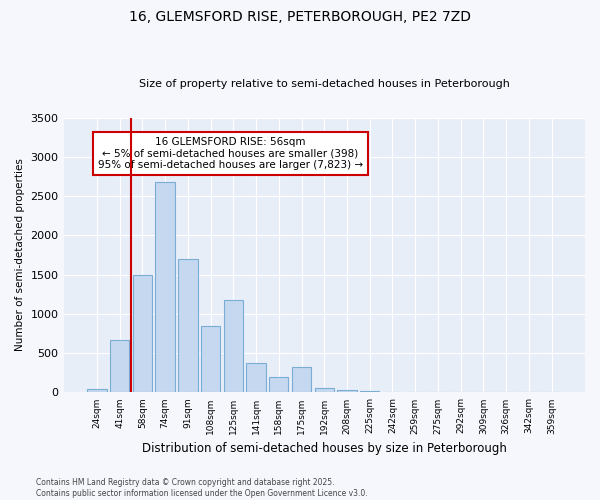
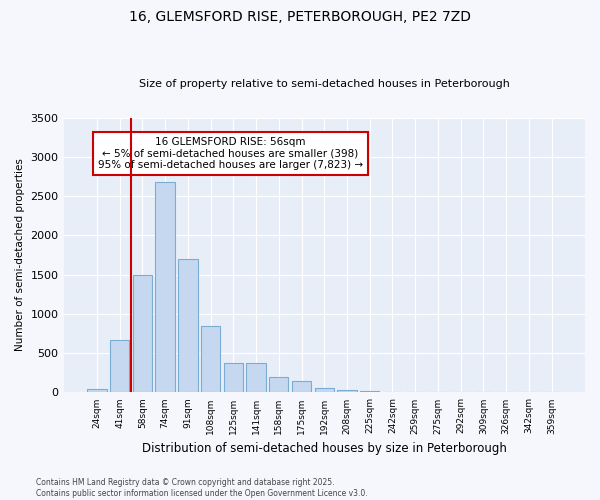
125sqm: 1180 -> 380
175sqm: 320 -> 140
